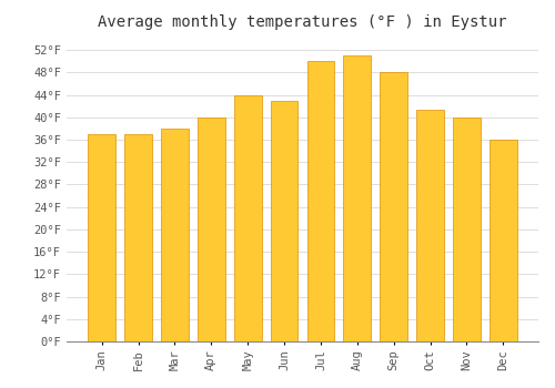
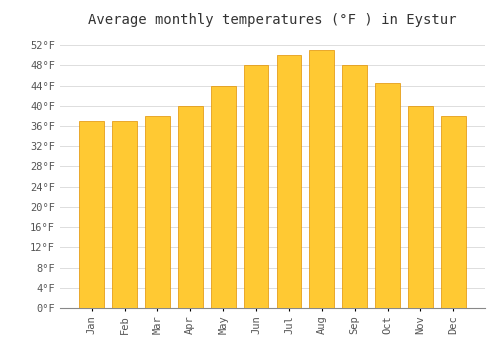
Jun: 43.0°F -> 48.0°F
Oct: 41.4°F -> 44.5°F
Dec: 36.0°F -> 38.0°F
